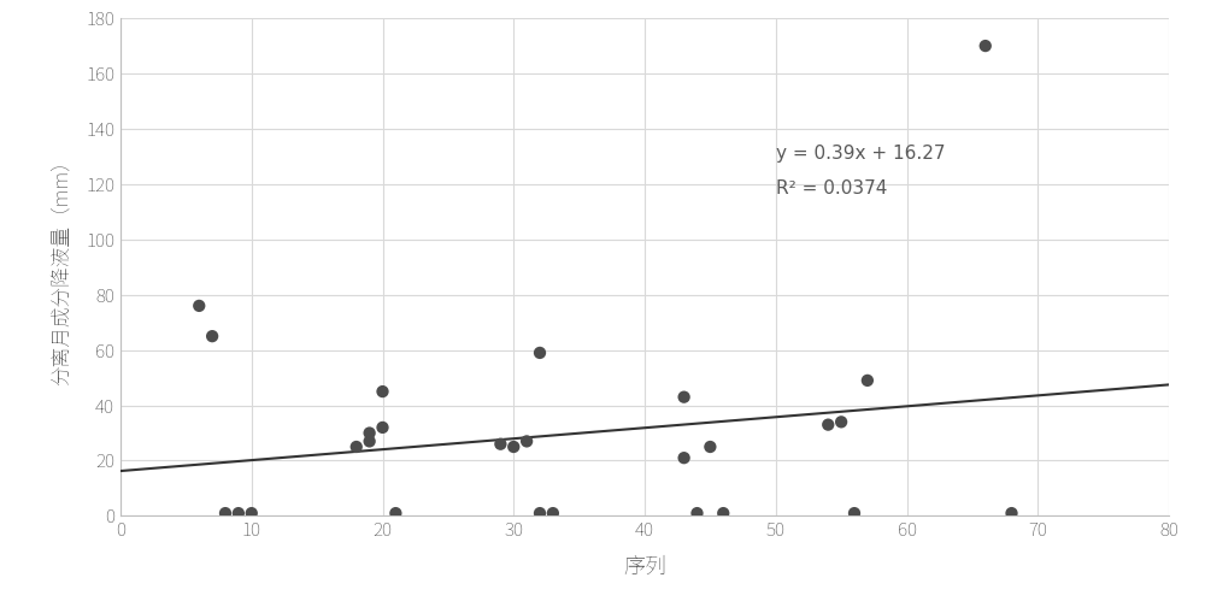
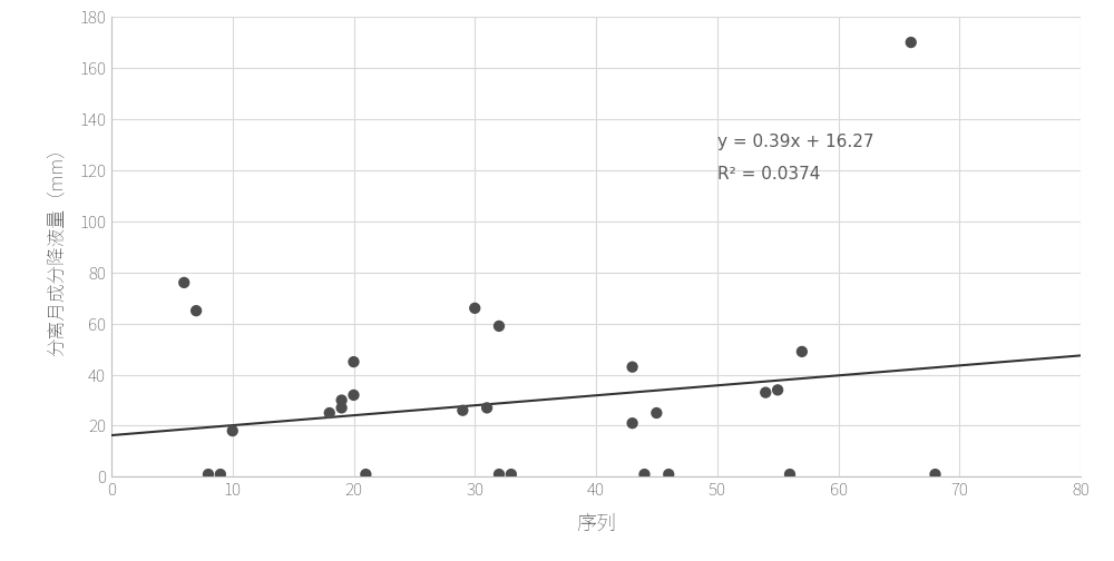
10: 1 -> 18
30: 25 -> 66
